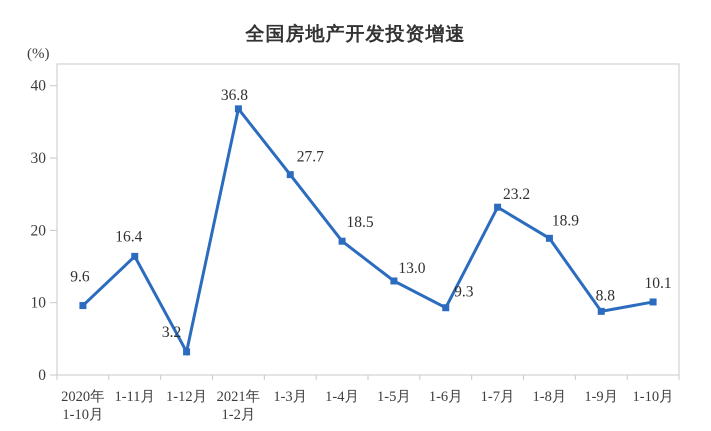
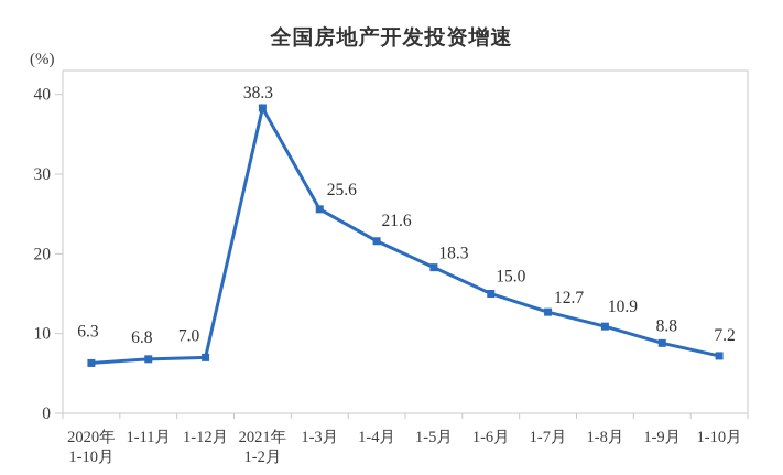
2020年 1-10月: 9.6 -> 6.3
1-11月: 16.4 -> 6.8
1-12月: 3.2 -> 7.0
2021年 1-2月: 36.8 -> 38.3
1-3月: 27.7 -> 25.6
1-4月: 18.5 -> 21.6
1-5月: 13.0 -> 18.3
1-6月: 9.3 -> 15.0
1-7月: 23.2 -> 12.7
1-8月: 18.9 -> 10.9
1-10月: 10.1 -> 7.2
